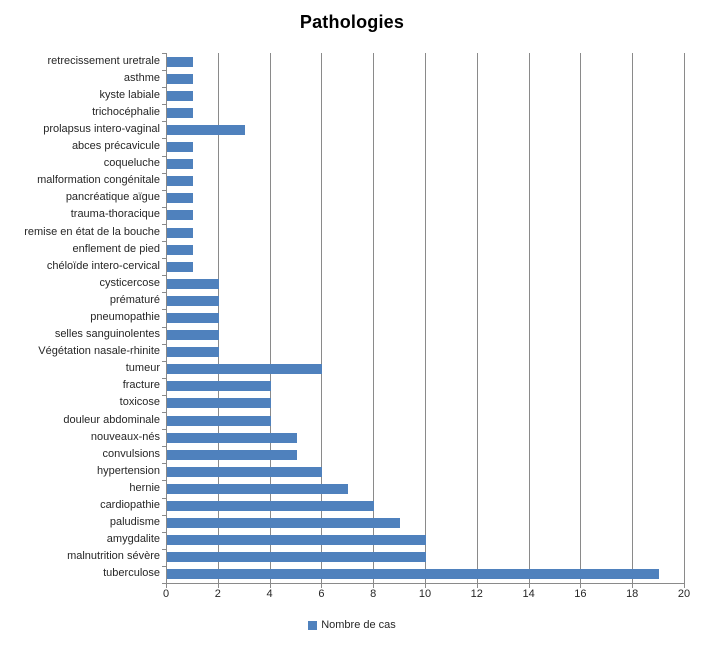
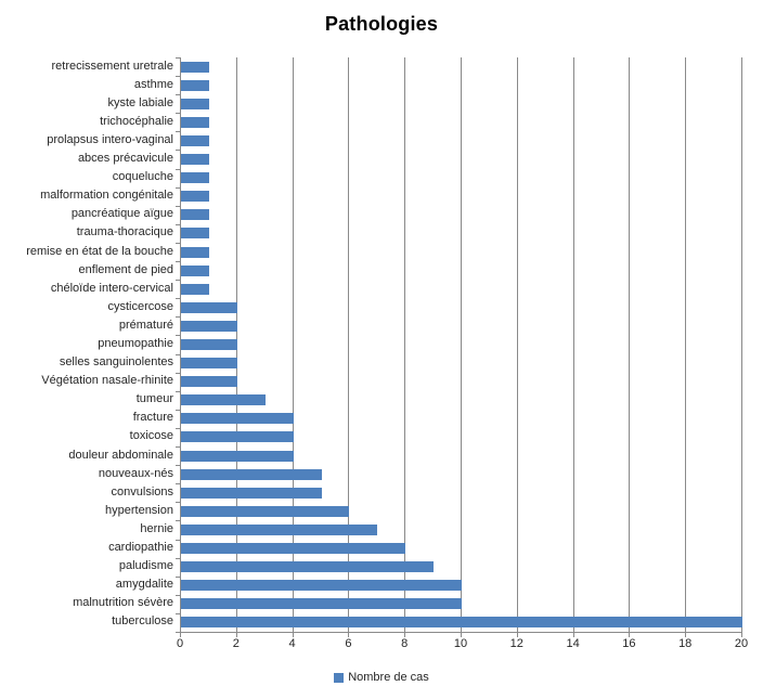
prolapsus intero-vaginal: 3 -> 1
tumeur: 6 -> 3
tuberculose: 19 -> 20
